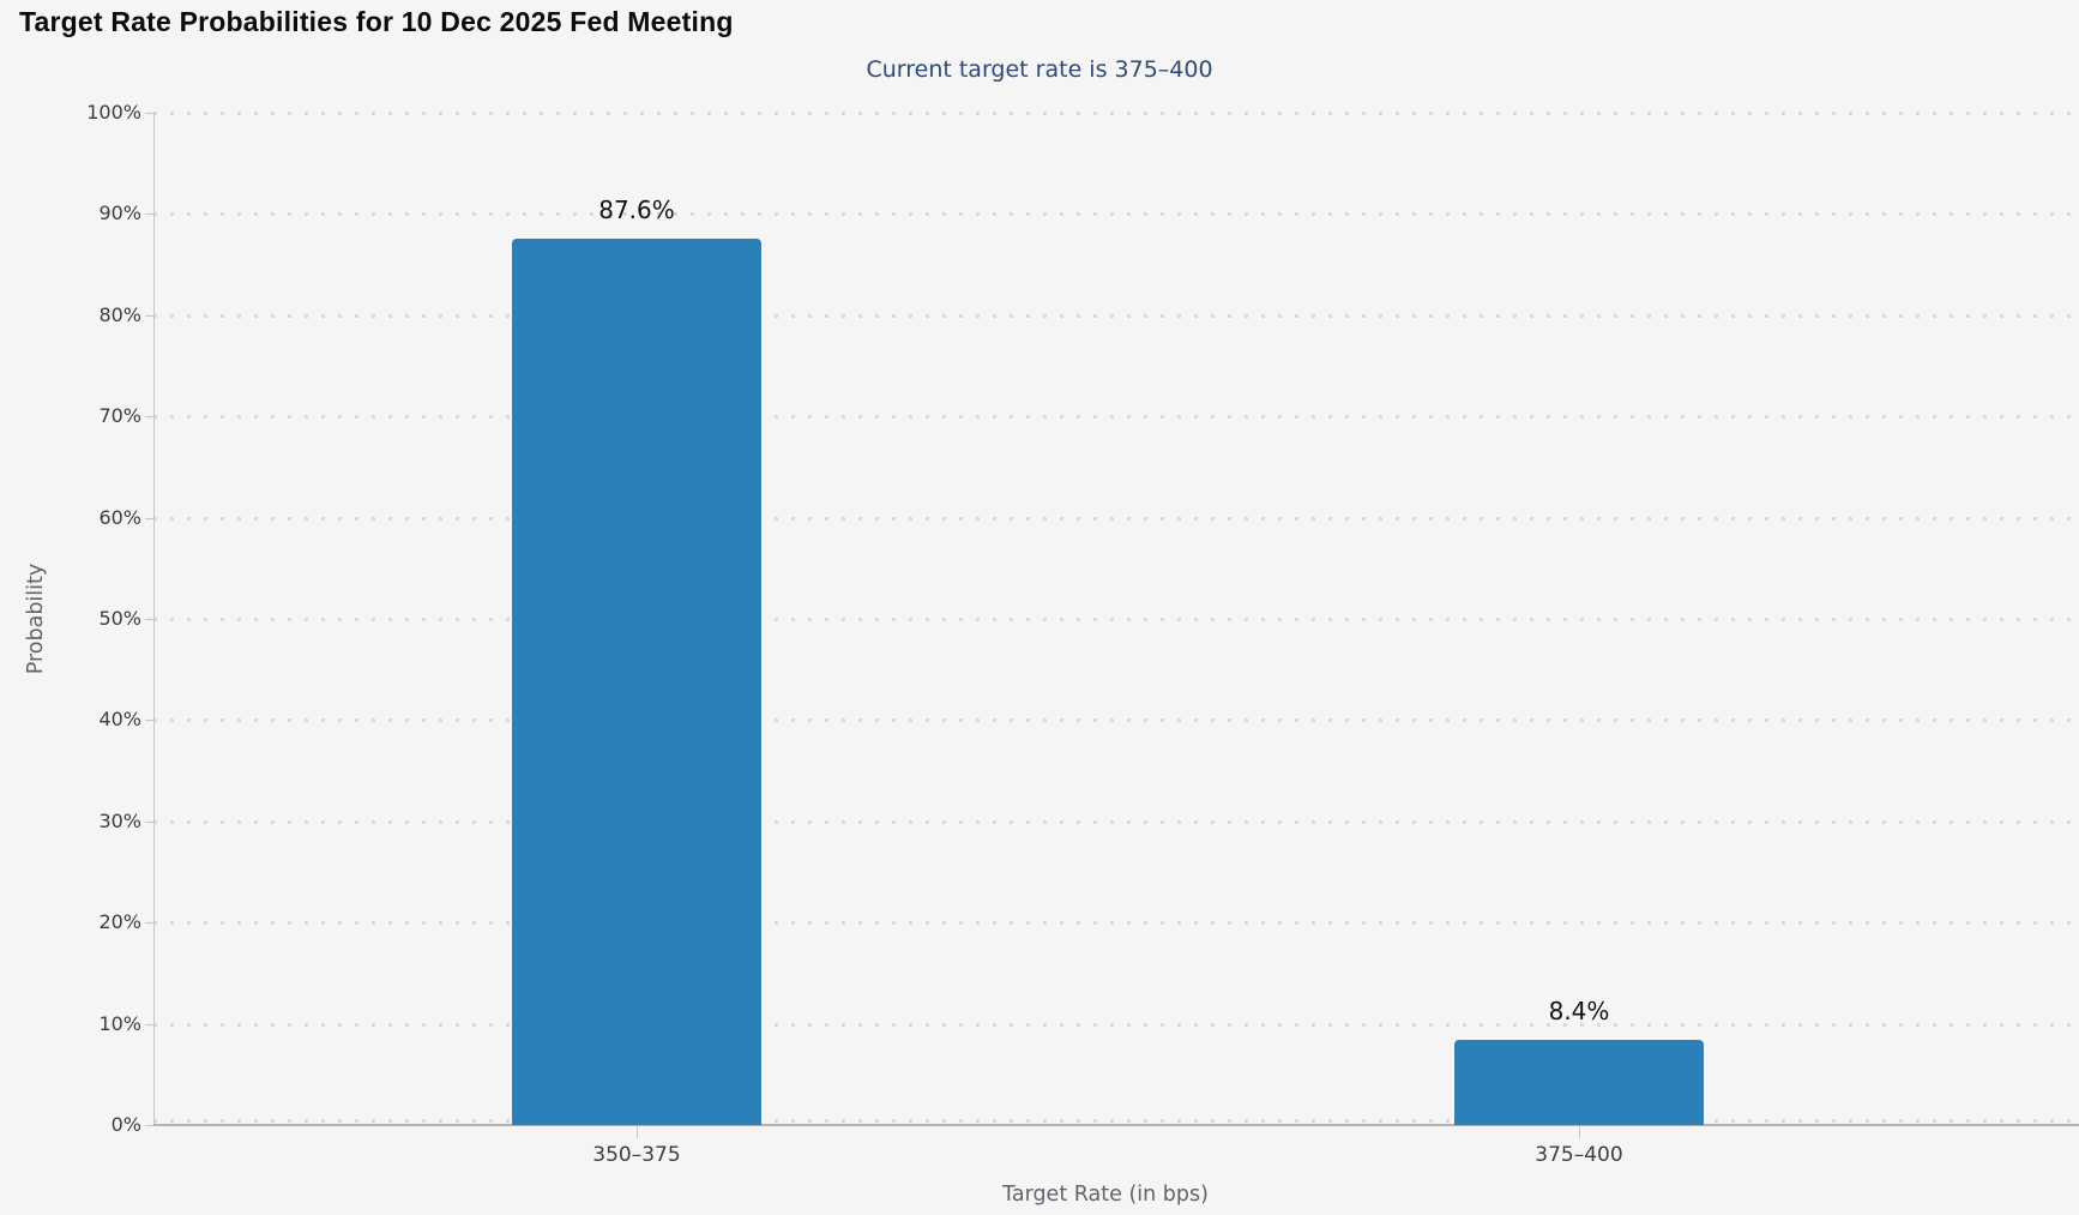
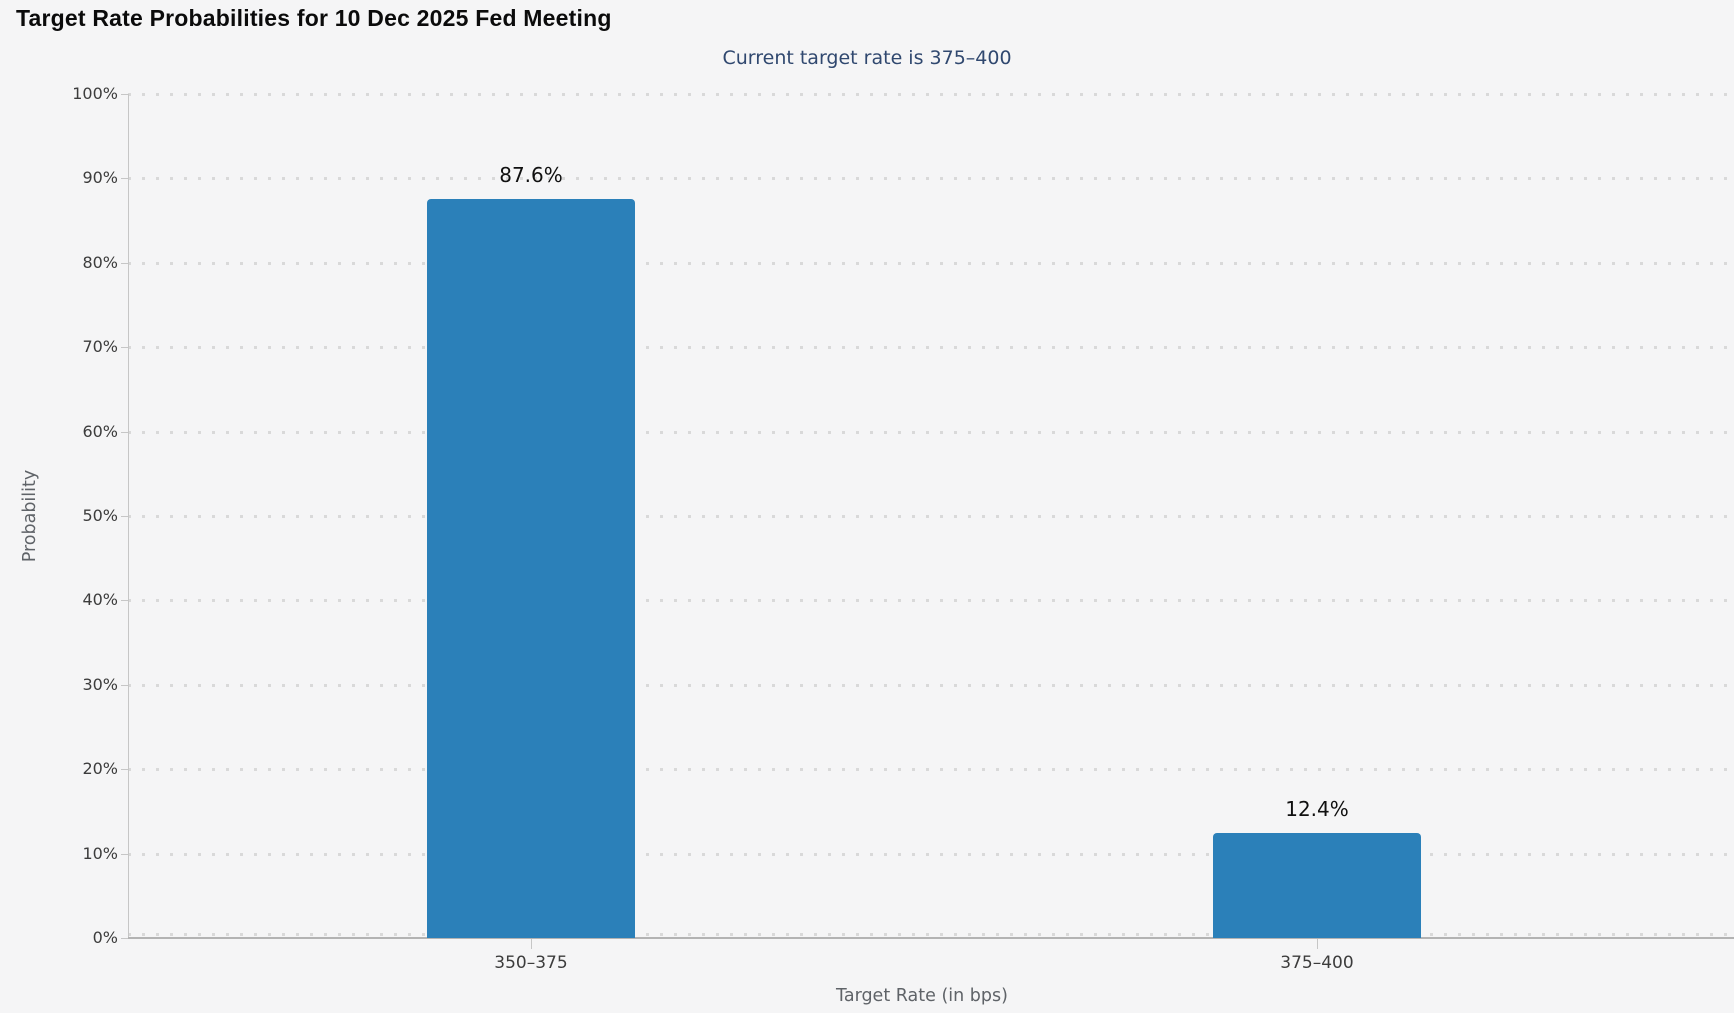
375–400: 8.4% -> 12.4%
